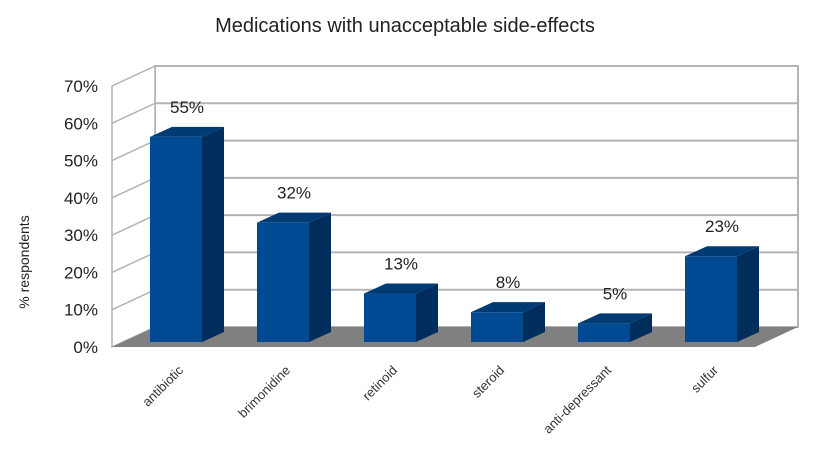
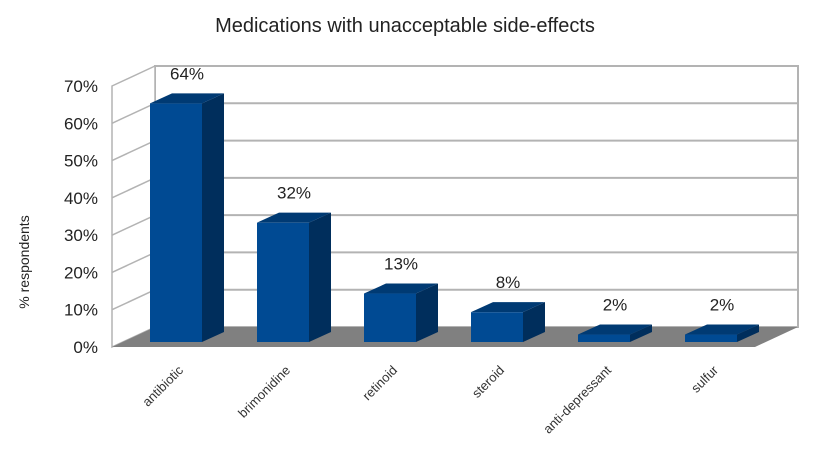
antibiotic: 55% -> 64%
anti-depressant: 5% -> 2%
sulfur: 23% -> 2%
